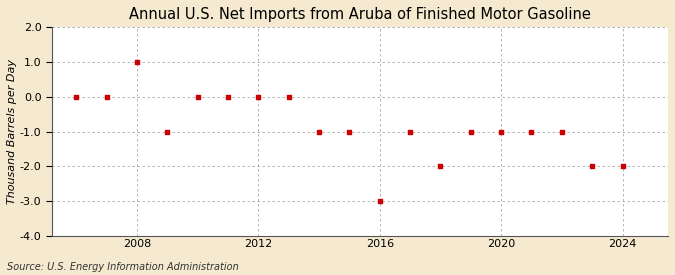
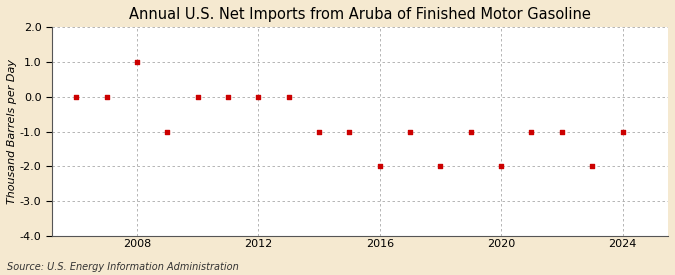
2016: -3 -> -2
2020: -1 -> -2
2024: -2 -> -1
